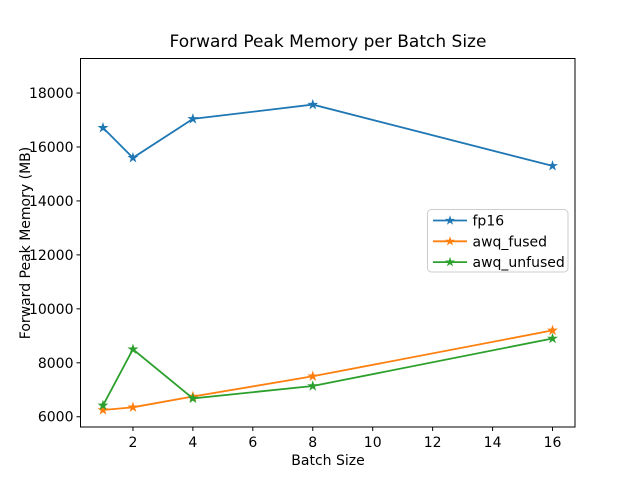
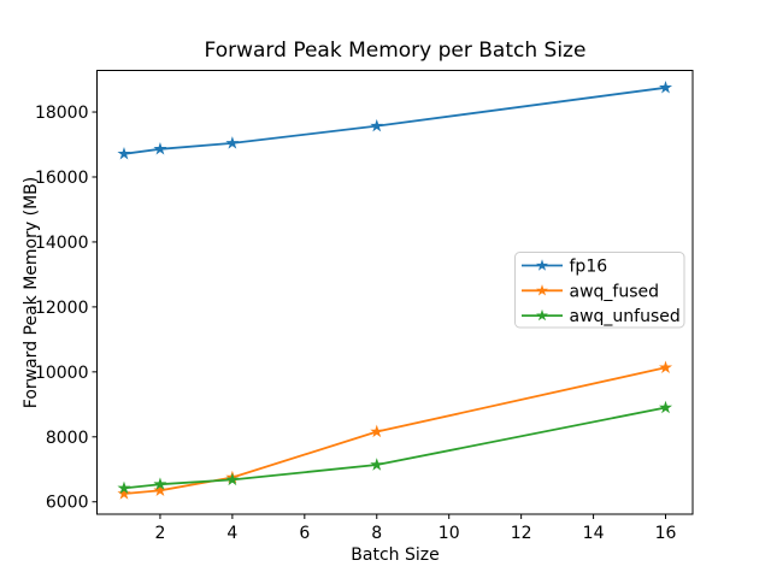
fp16/2: 15600 -> 16900
awq_unfused/2: 8500 -> 6500
awq_fused/8: 7500 -> 8200
fp16/16: 15300 -> 18800
awq_fused/16: 9200 -> 10100
